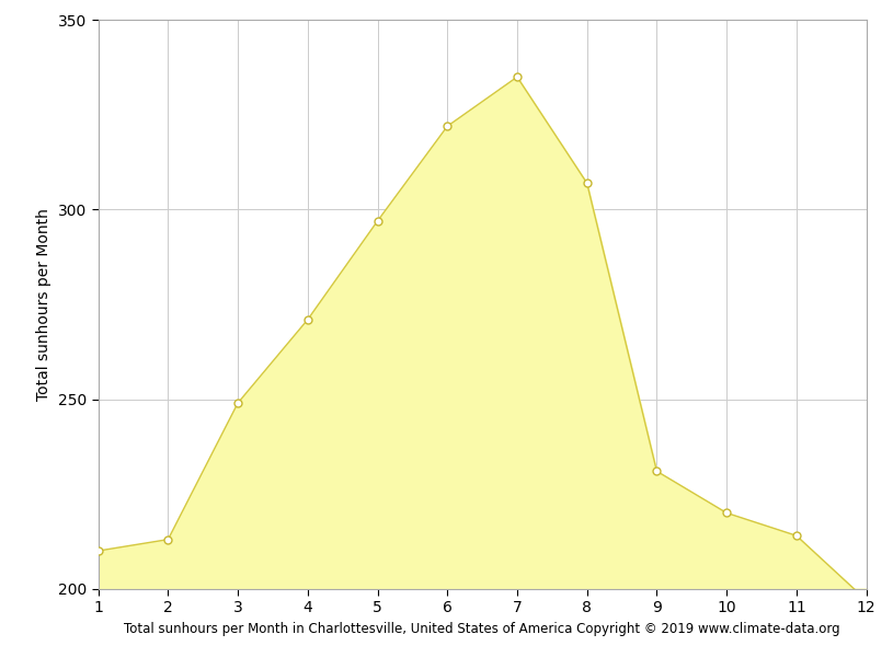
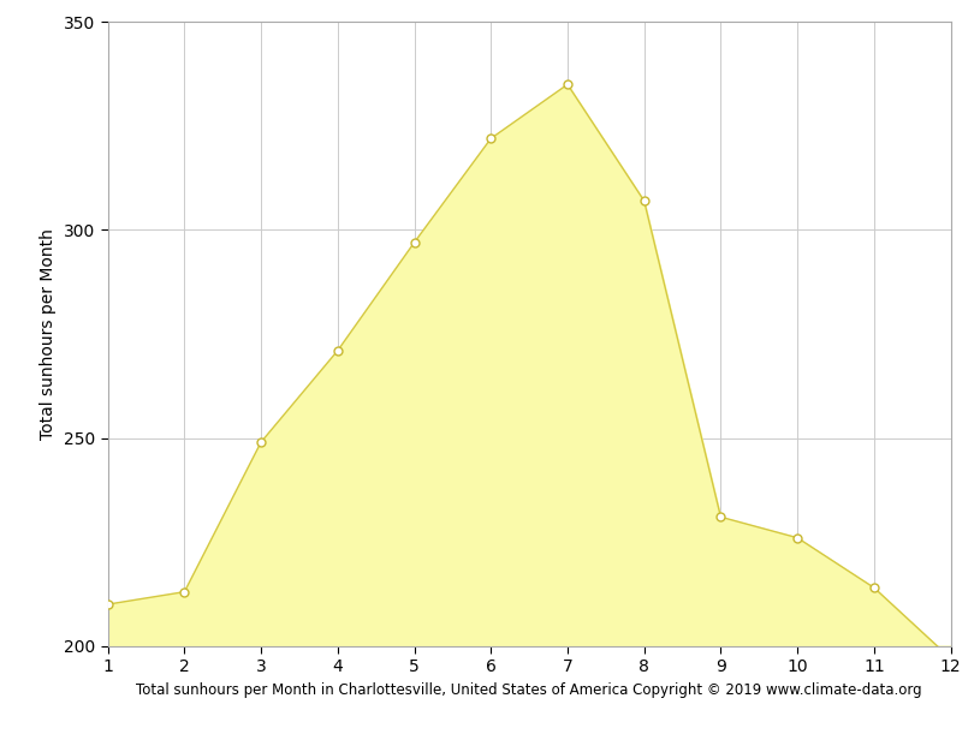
10: 220 -> 226
